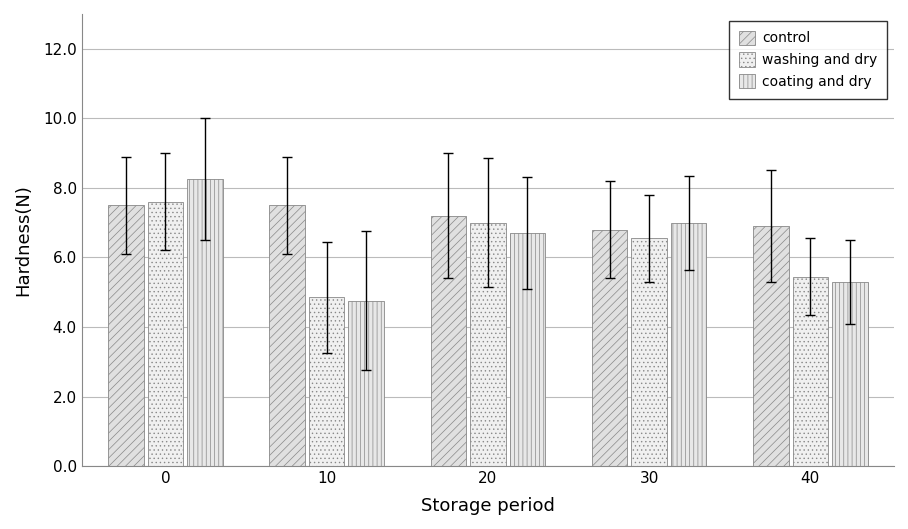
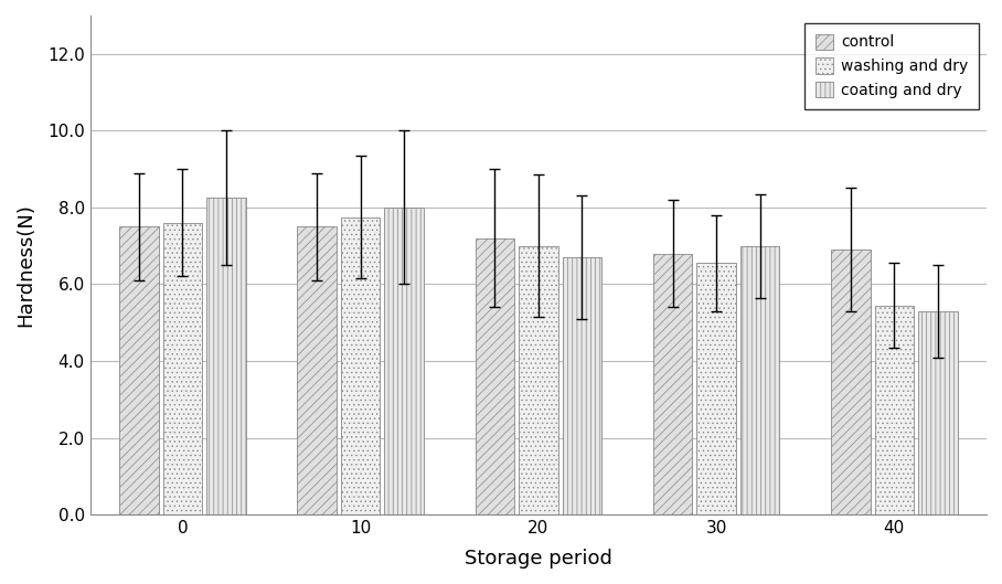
washing and dry/10: 4.85 -> 7.75
coating and dry/10: 4.75 -> 8.00
